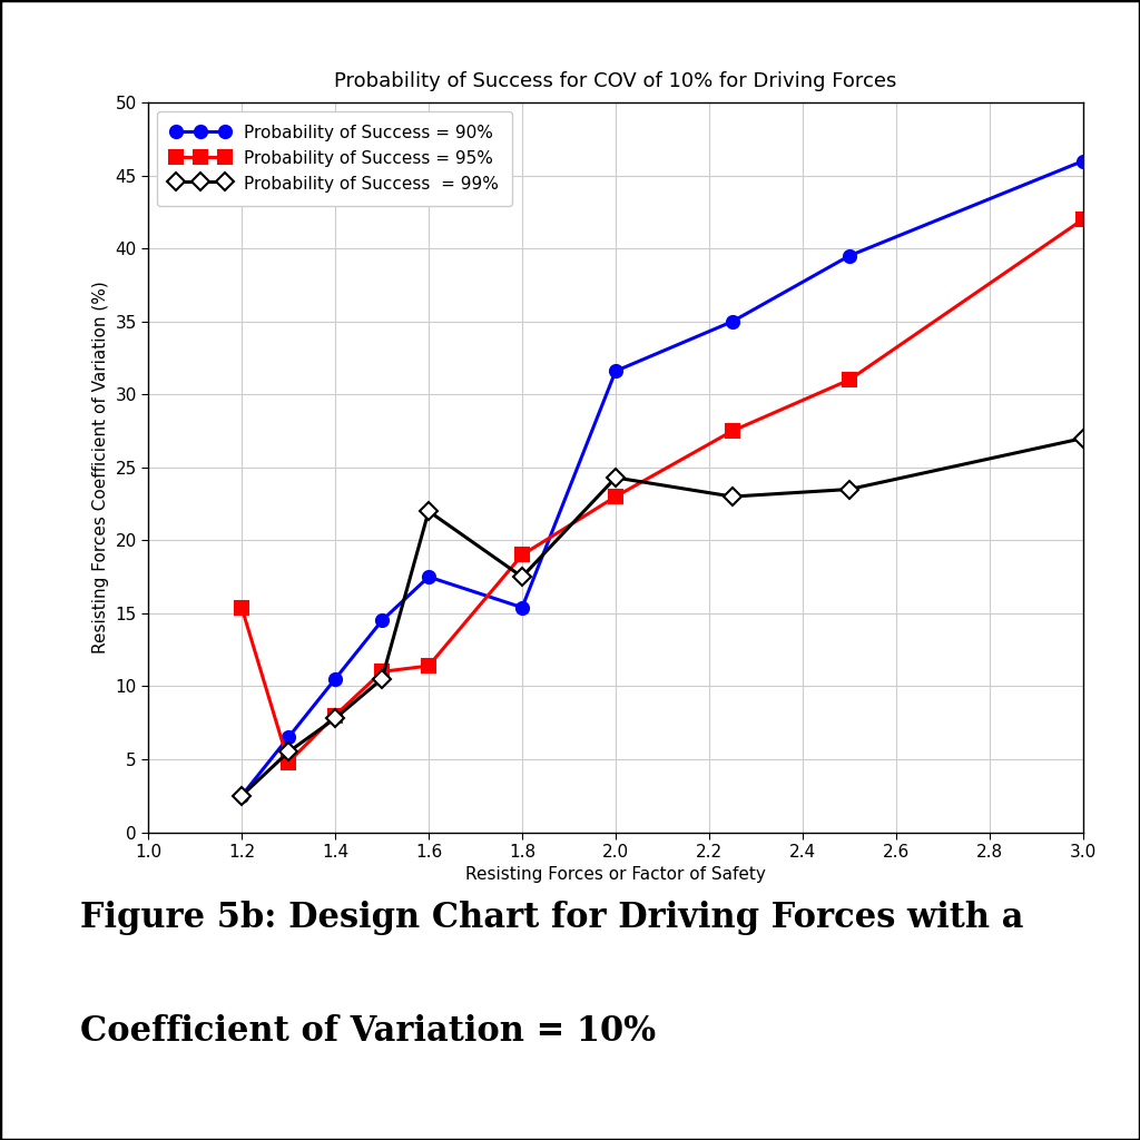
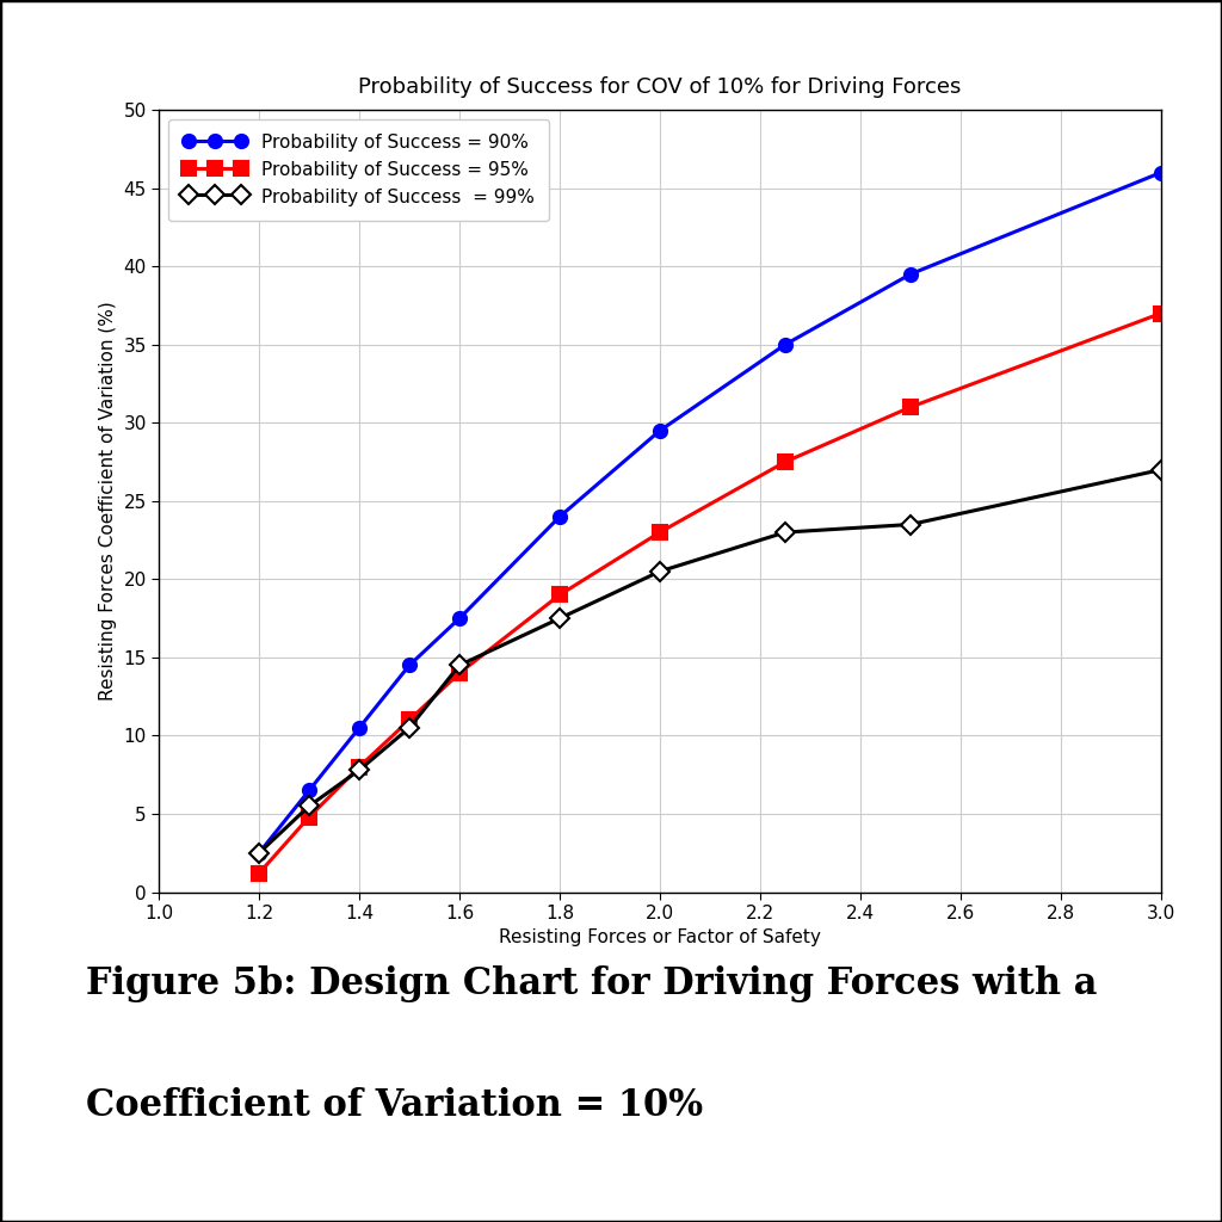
Probability of Success = 95%/1.2: 15.4 -> 1.2
Probability of Success = 95%/1.6: 11.4 -> 14.0
Probability of Success = 99%/1.6: 22.0 -> 14.5
Probability of Success = 90%/1.8: 15.4 -> 24.0
Probability of Success = 90%/2.0: 31.6 -> 29.5
Probability of Success = 99%/2.0: 24.3 -> 20.5
Probability of Success = 95%/3.0: 42.0 -> 37.0
